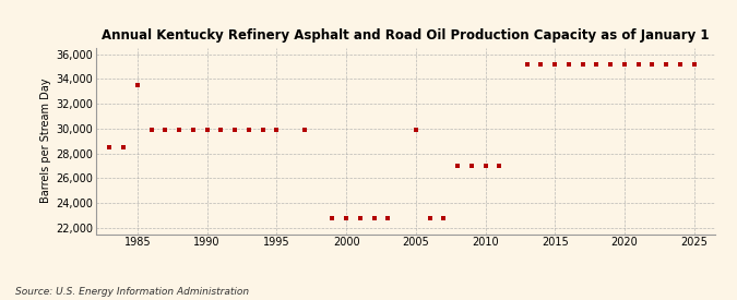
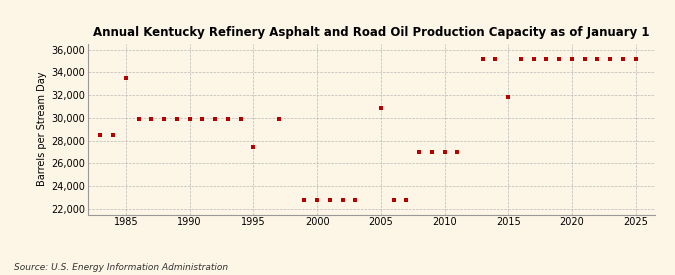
1995: 29,900 -> 27,400
2005: 29,900 -> 30,900
2015: 35,200 -> 31,800
